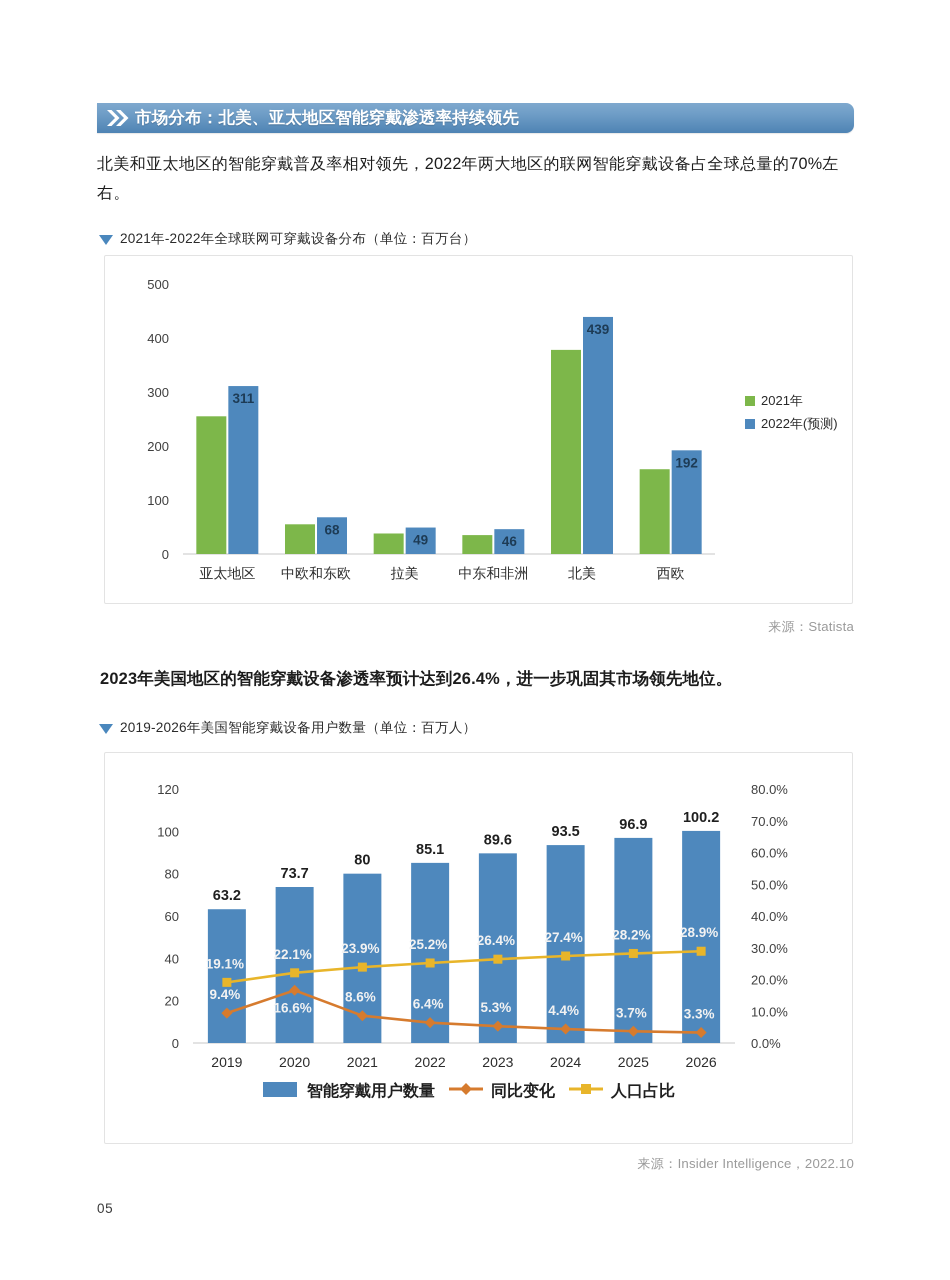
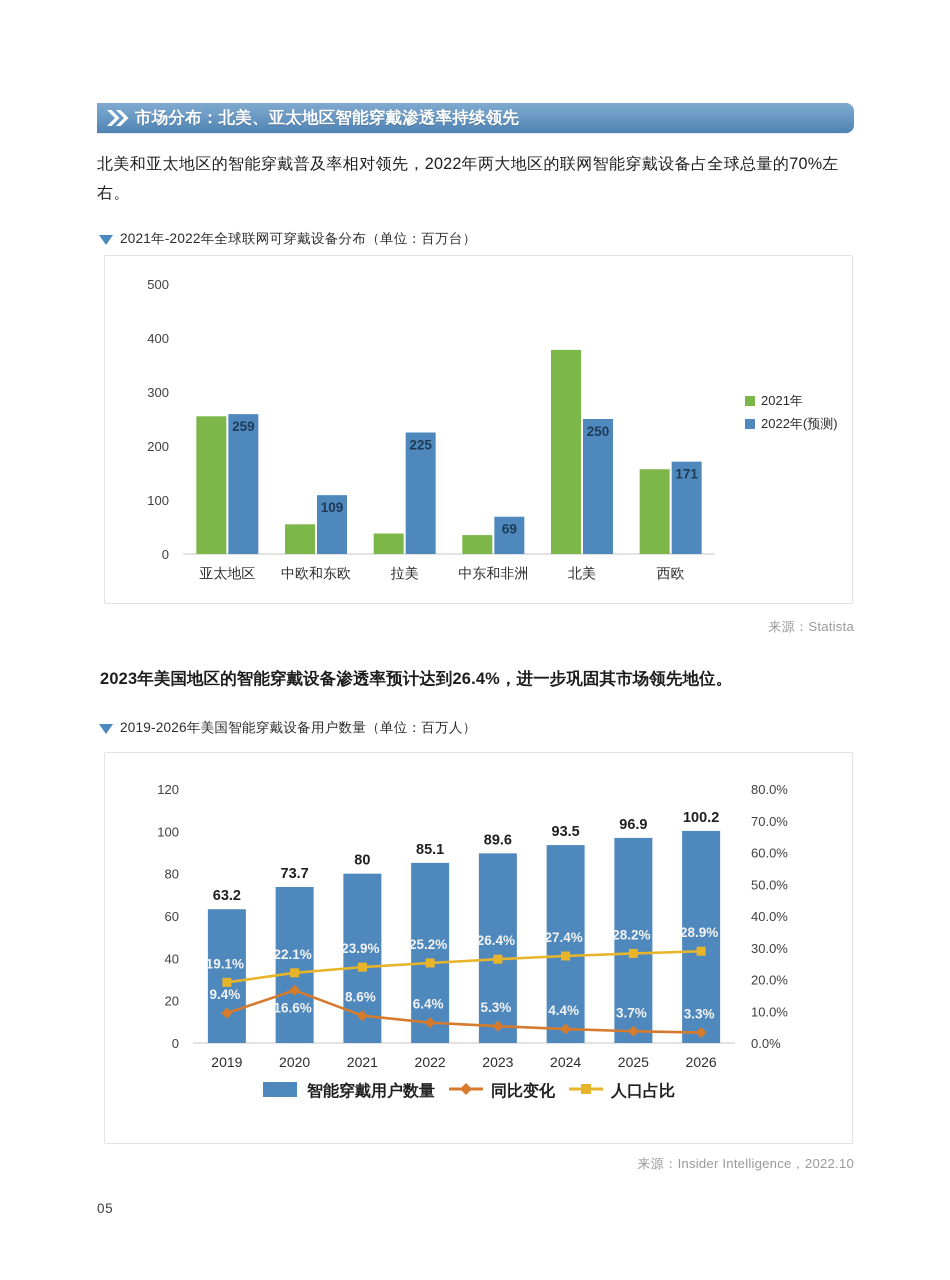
2021年-2022年全球联网可穿戴设备分布（单位：百万台）/2022年(预测)/亚太地区: 311 -> 259
2021年-2022年全球联网可穿戴设备分布（单位：百万台）/2022年(预测)/中欧和东欧: 68 -> 109
2021年-2022年全球联网可穿戴设备分布（单位：百万台）/2022年(预测)/拉美: 49 -> 225
2021年-2022年全球联网可穿戴设备分布（单位：百万台）/2022年(预测)/中东和非洲: 46 -> 69
2021年-2022年全球联网可穿戴设备分布（单位：百万台）/2022年(预测)/北美: 439 -> 250
2021年-2022年全球联网可穿戴设备分布（单位：百万台）/2022年(预测)/西欧: 192 -> 171
